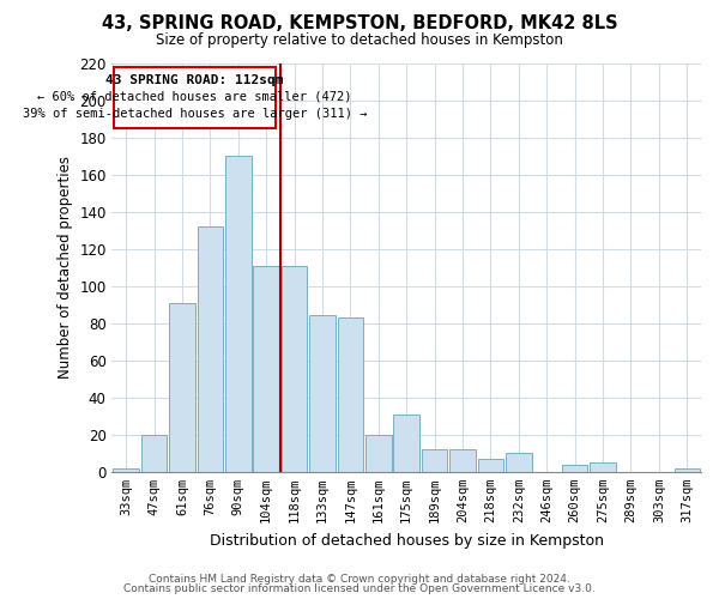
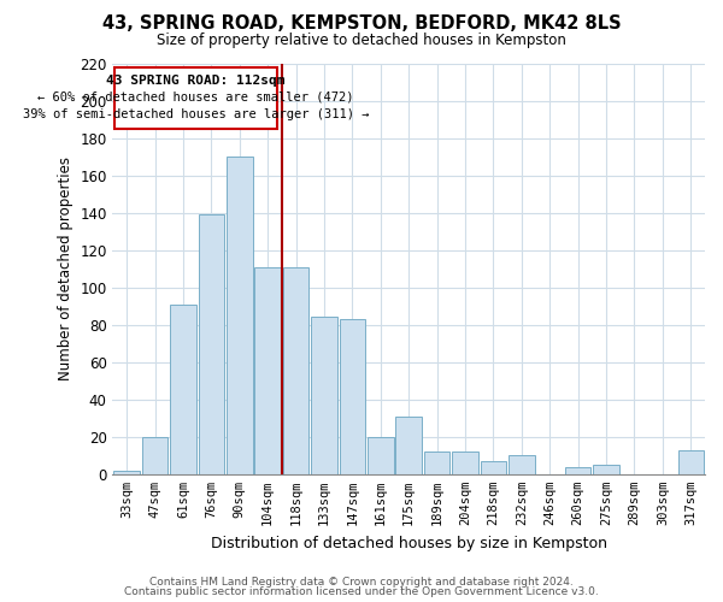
76sqm: 132 -> 139
317sqm: 2 -> 13
